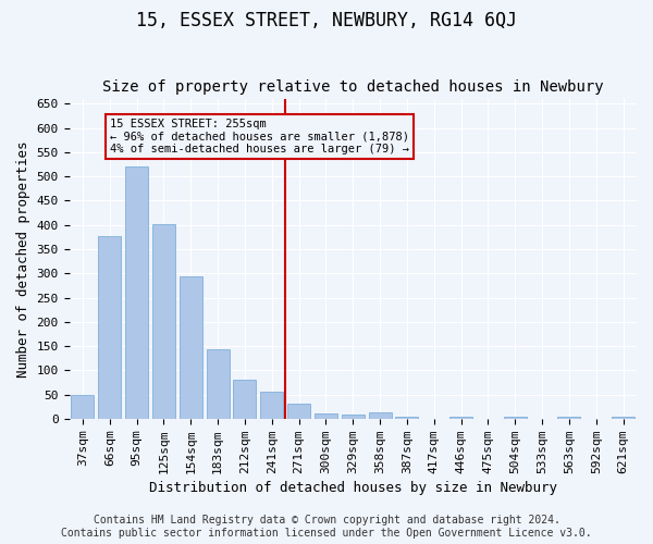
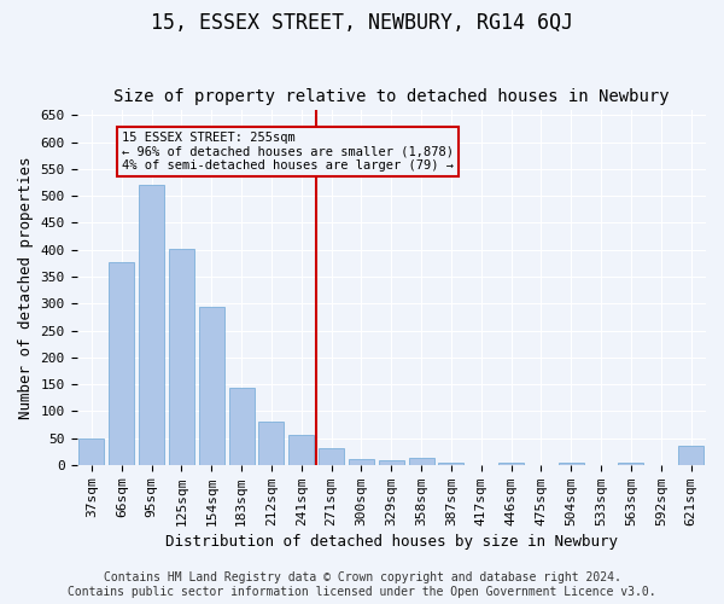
621sqm: 3 -> 35
